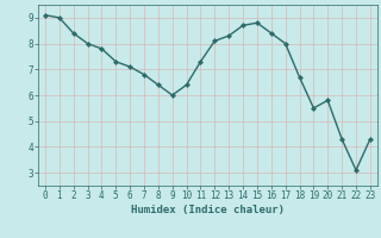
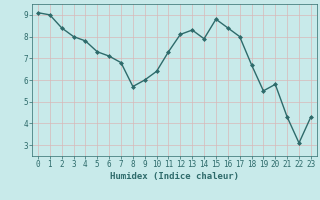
8: 6.4 -> 5.7
14: 8.7 -> 7.9
